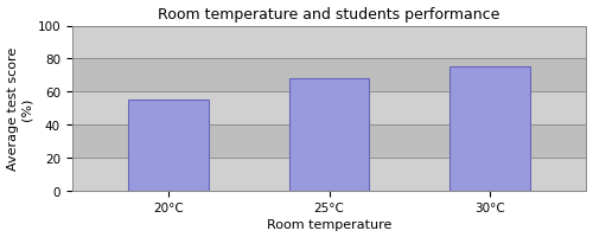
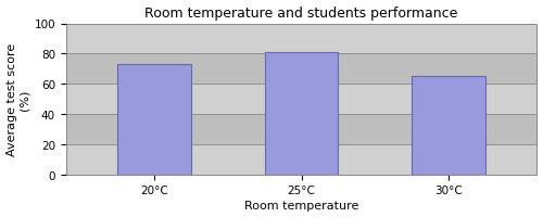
20°C: 55 -> 73
25°C: 68 -> 81
30°C: 75 -> 65
